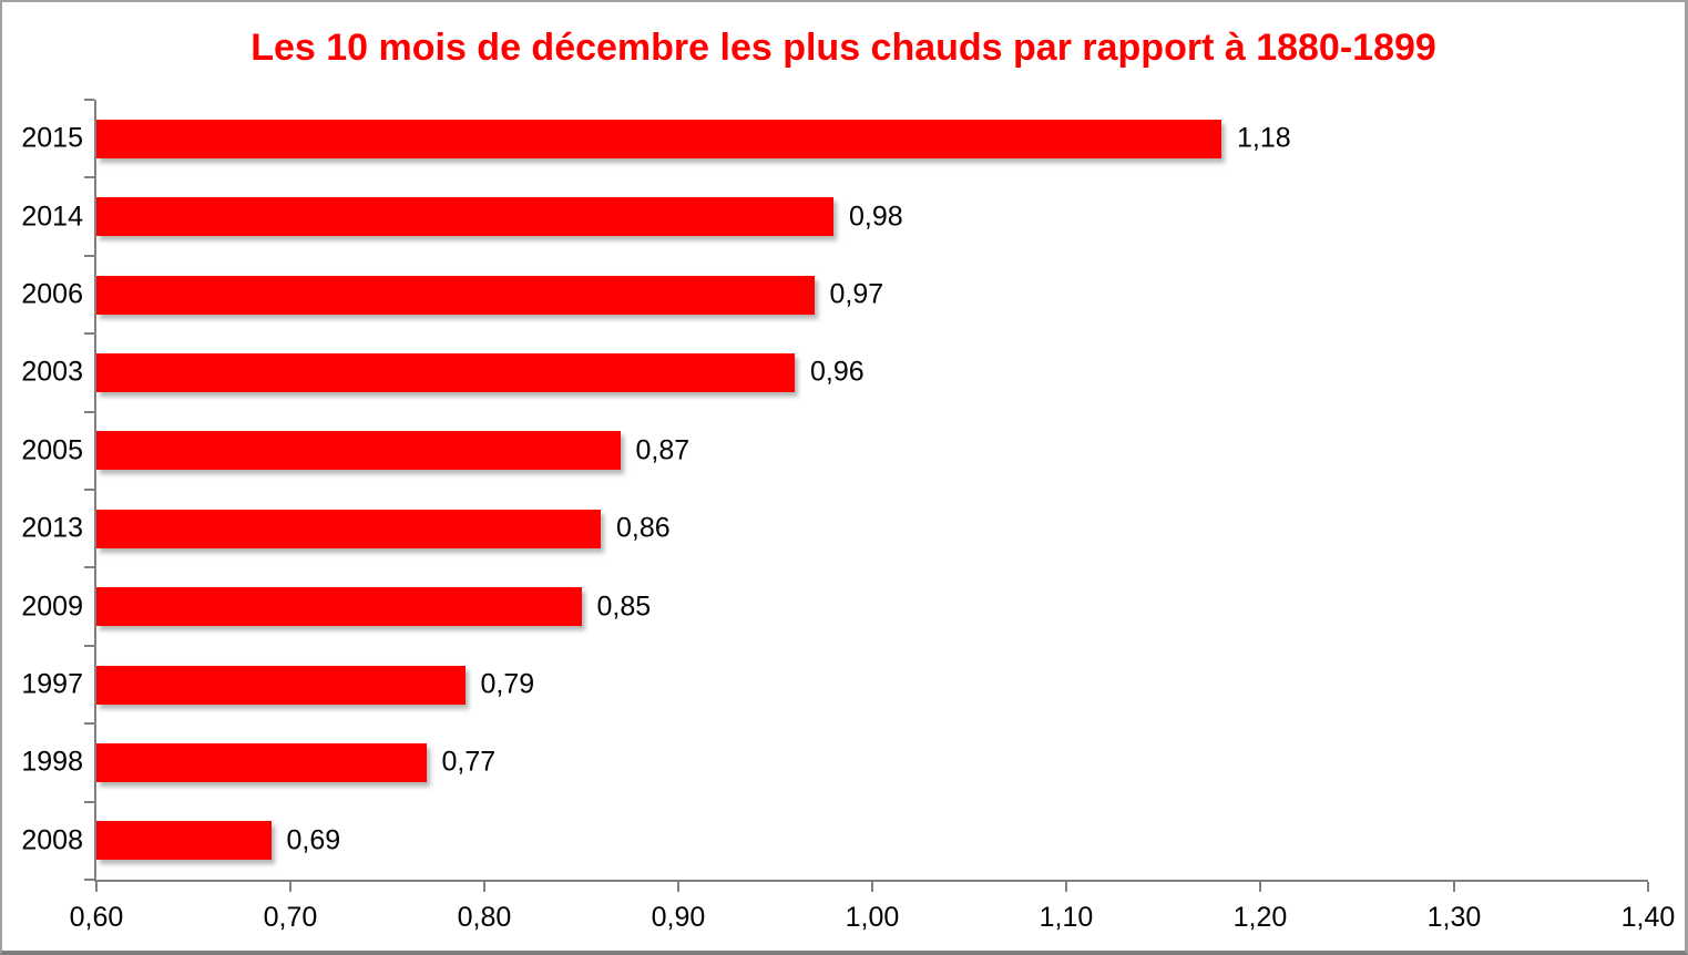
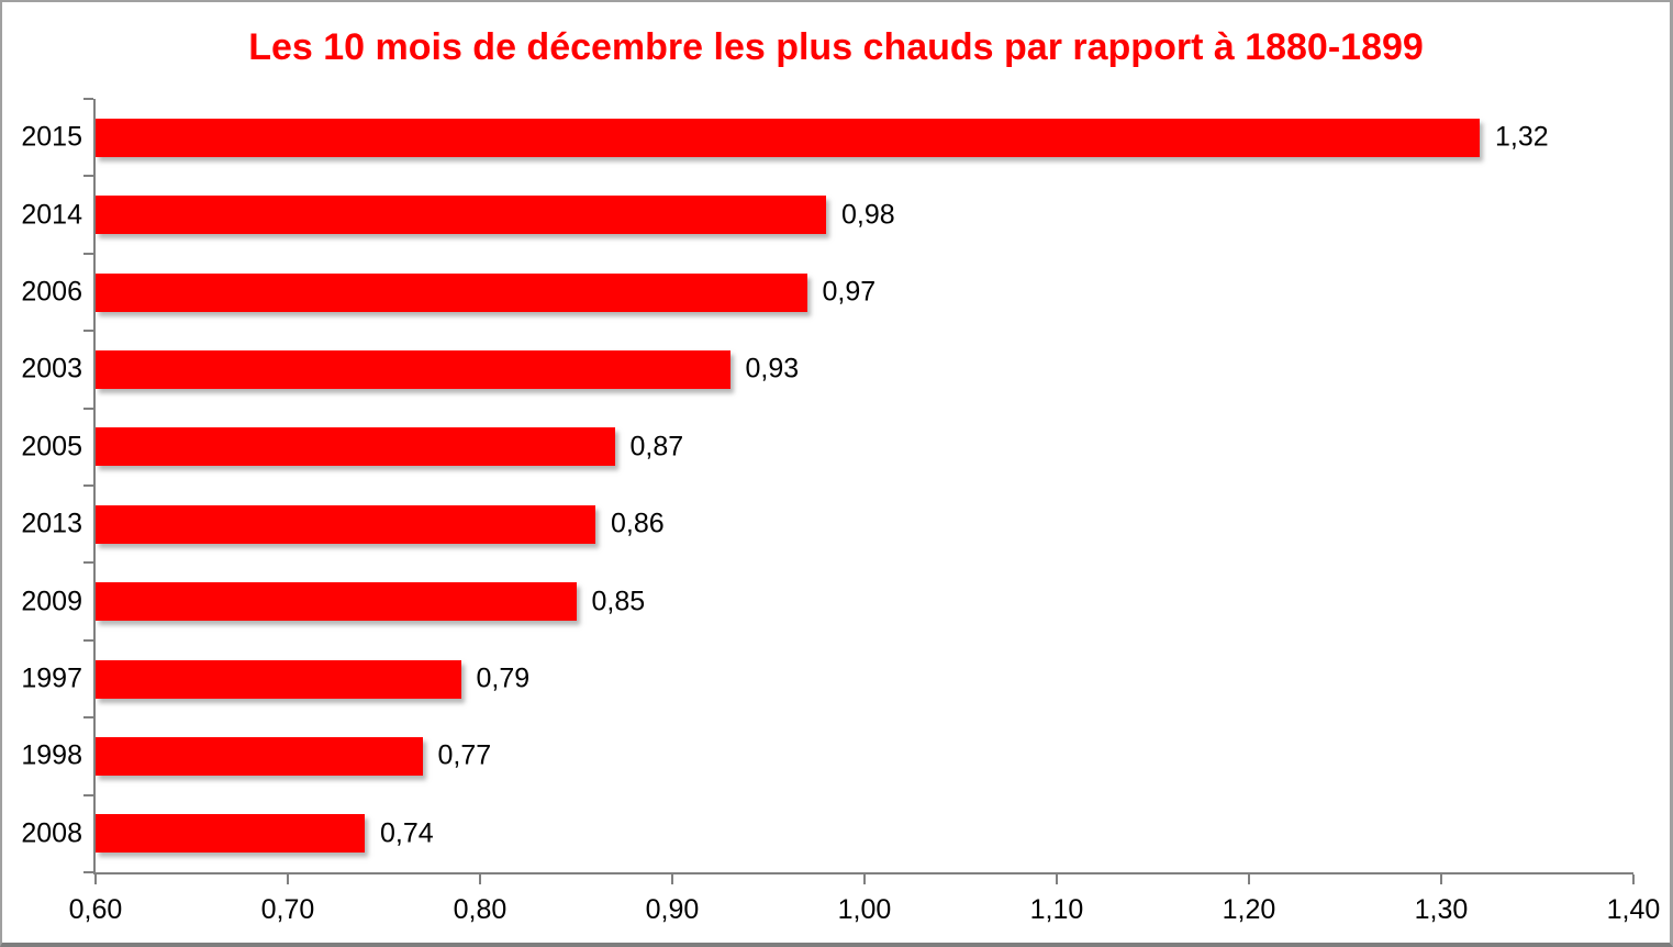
2015: 1,18 -> 1,32
2003: 0,96 -> 0,93
2008: 0,69 -> 0,74
